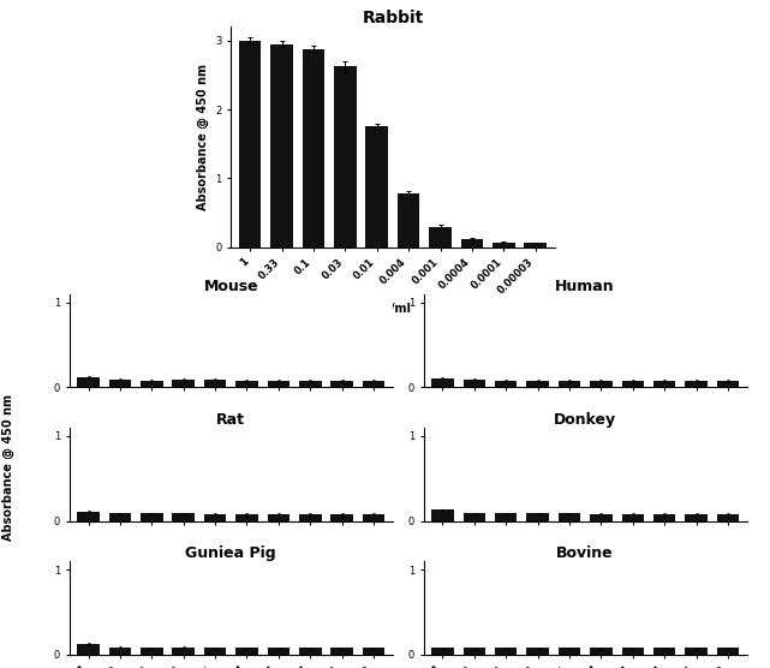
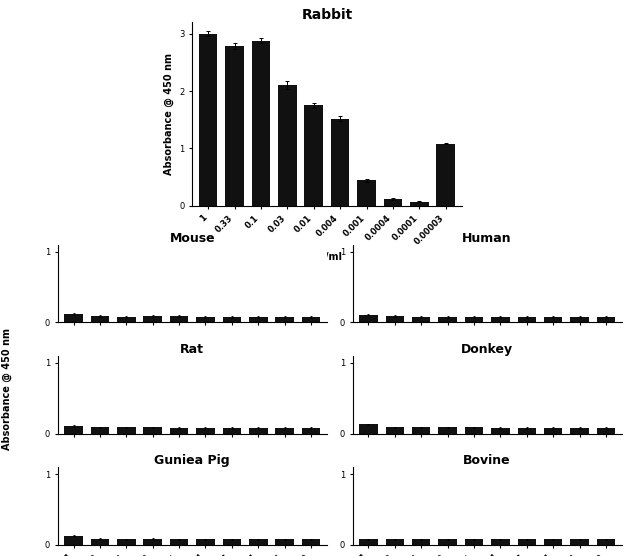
Rabbit/0.33: 2.95 -> 2.78
Rabbit/0.03: 2.62 -> 2.10
Rabbit/0.004: 0.78 -> 1.52
Rabbit/0.001: 0.30 -> 0.44
Rabbit/0.00003: 0.06 -> 1.08
